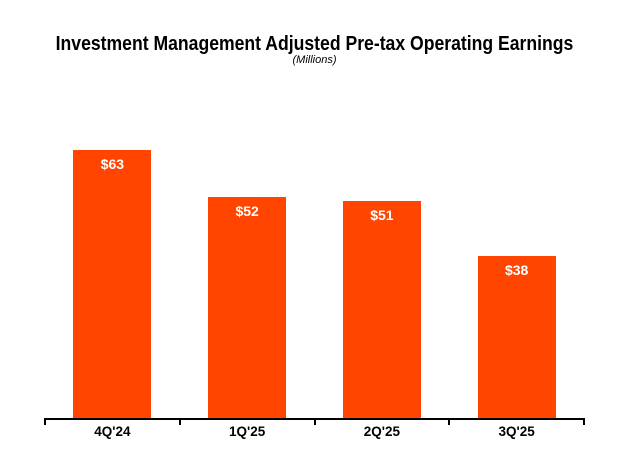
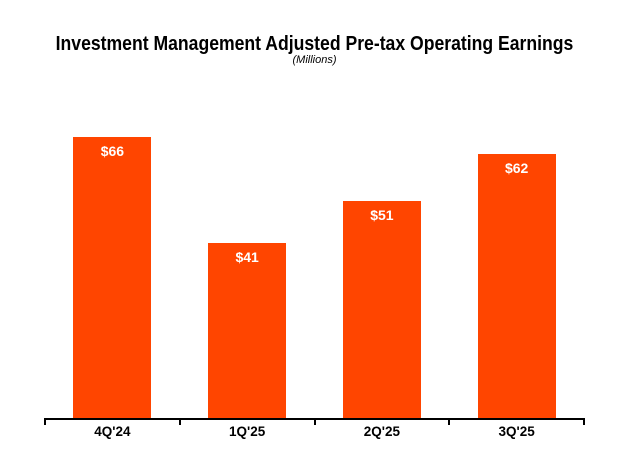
4Q'24: $63 -> $66
1Q'25: $52 -> $41
3Q'25: $38 -> $62
